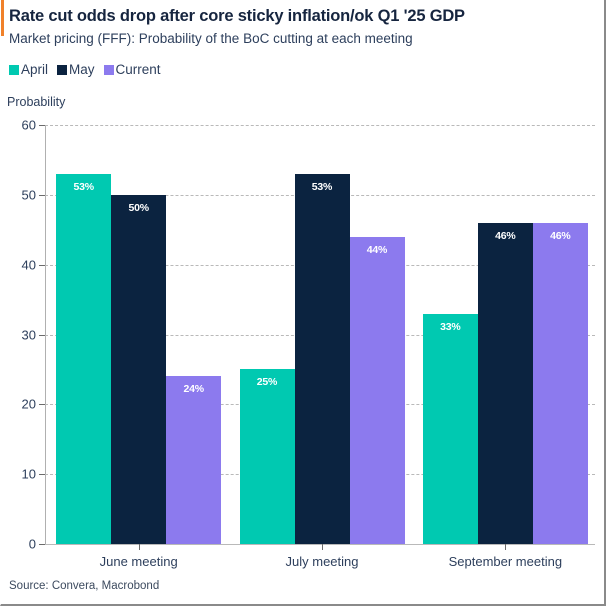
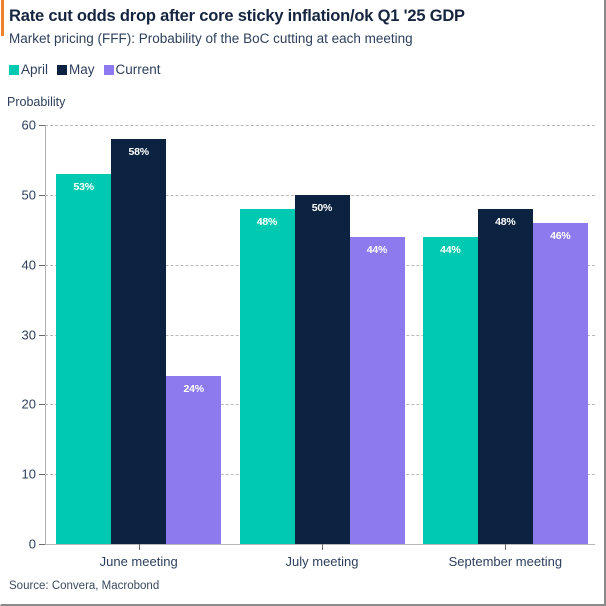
May/June meeting: 50% -> 58%
April/July meeting: 25% -> 48%
May/July meeting: 53% -> 50%
April/September meeting: 33% -> 44%
May/September meeting: 46% -> 48%
